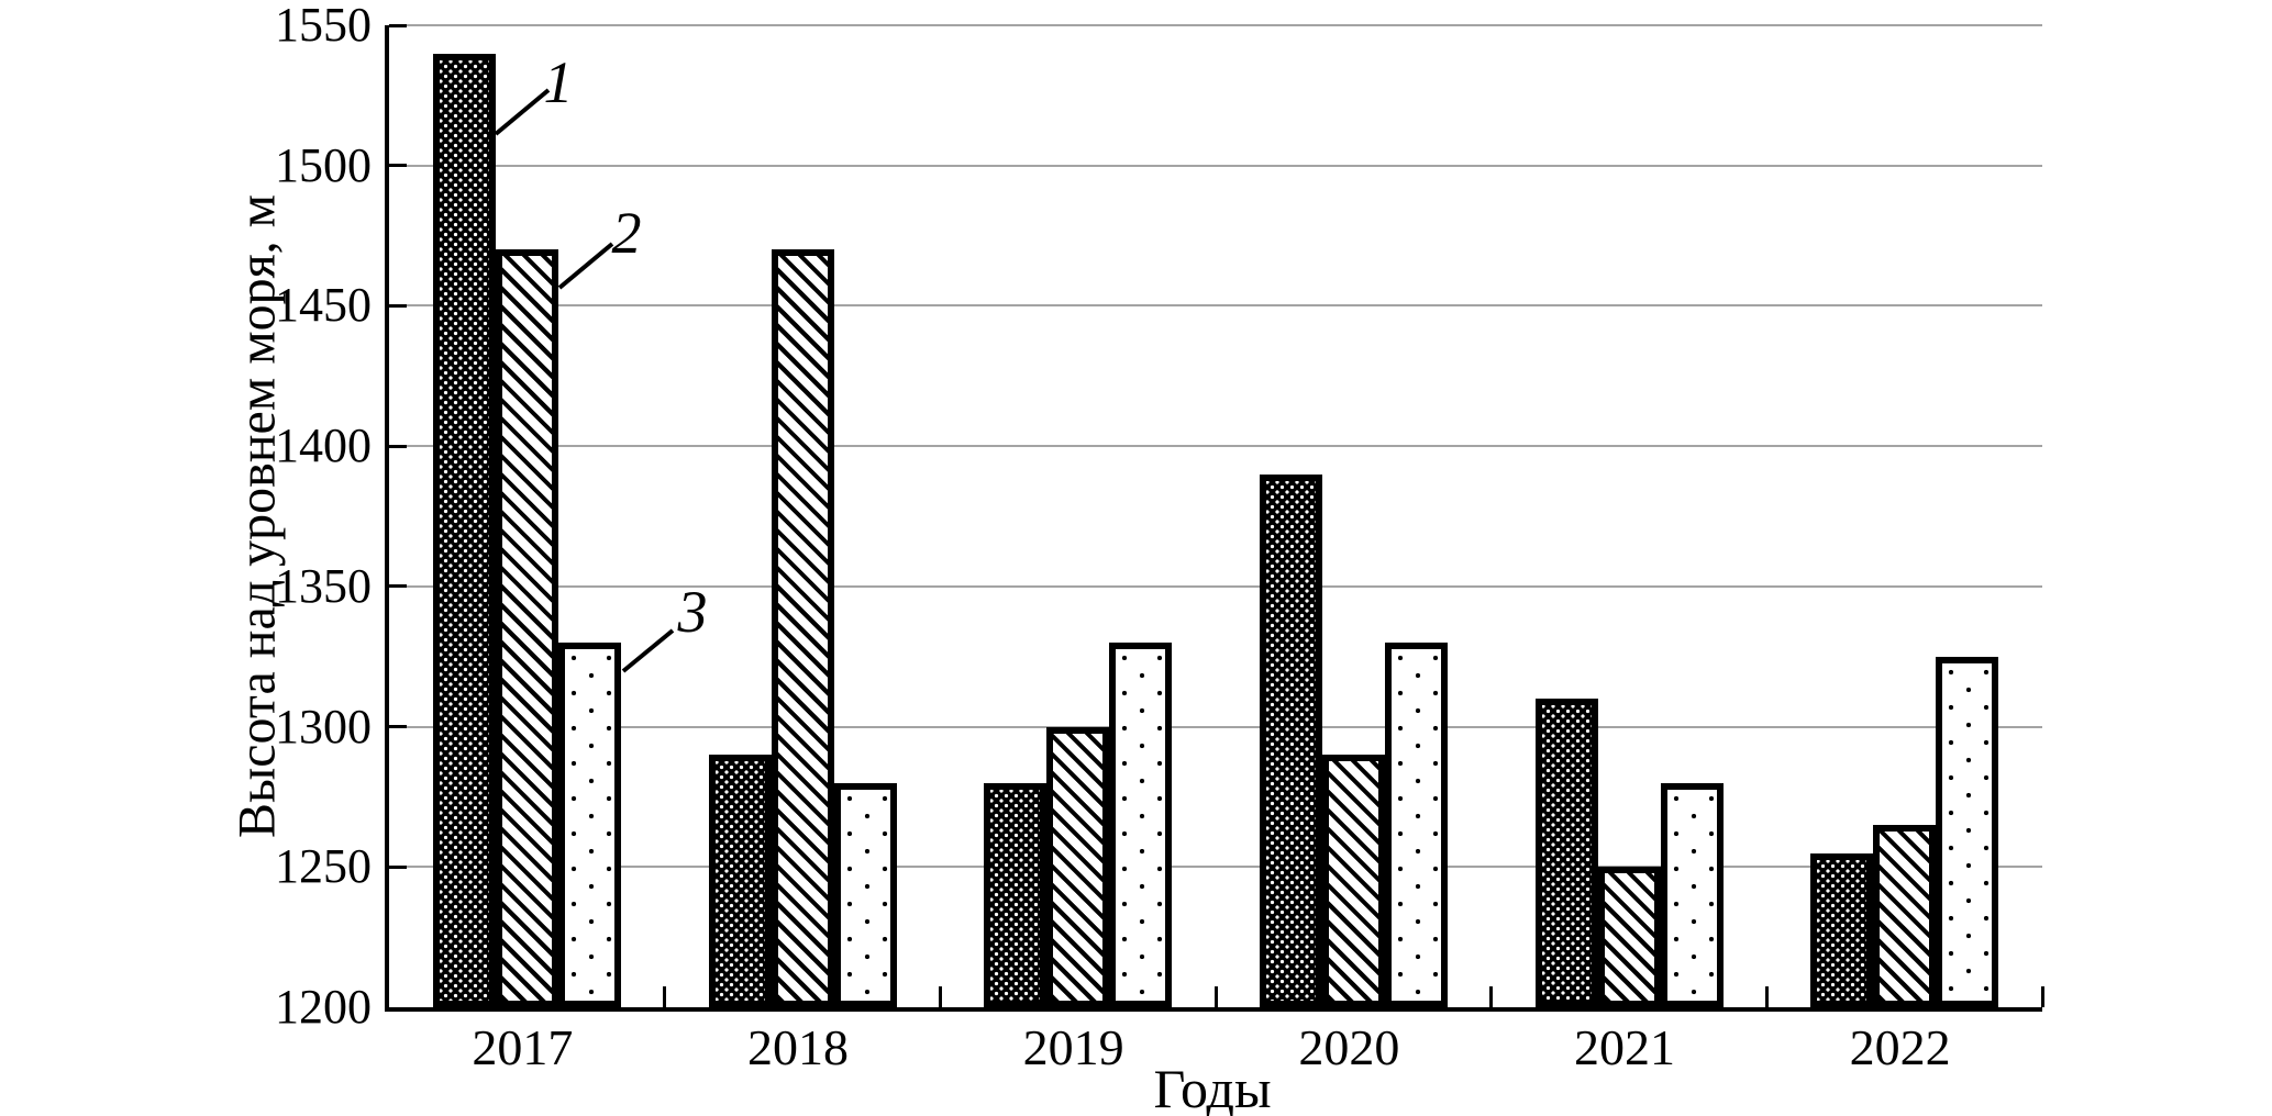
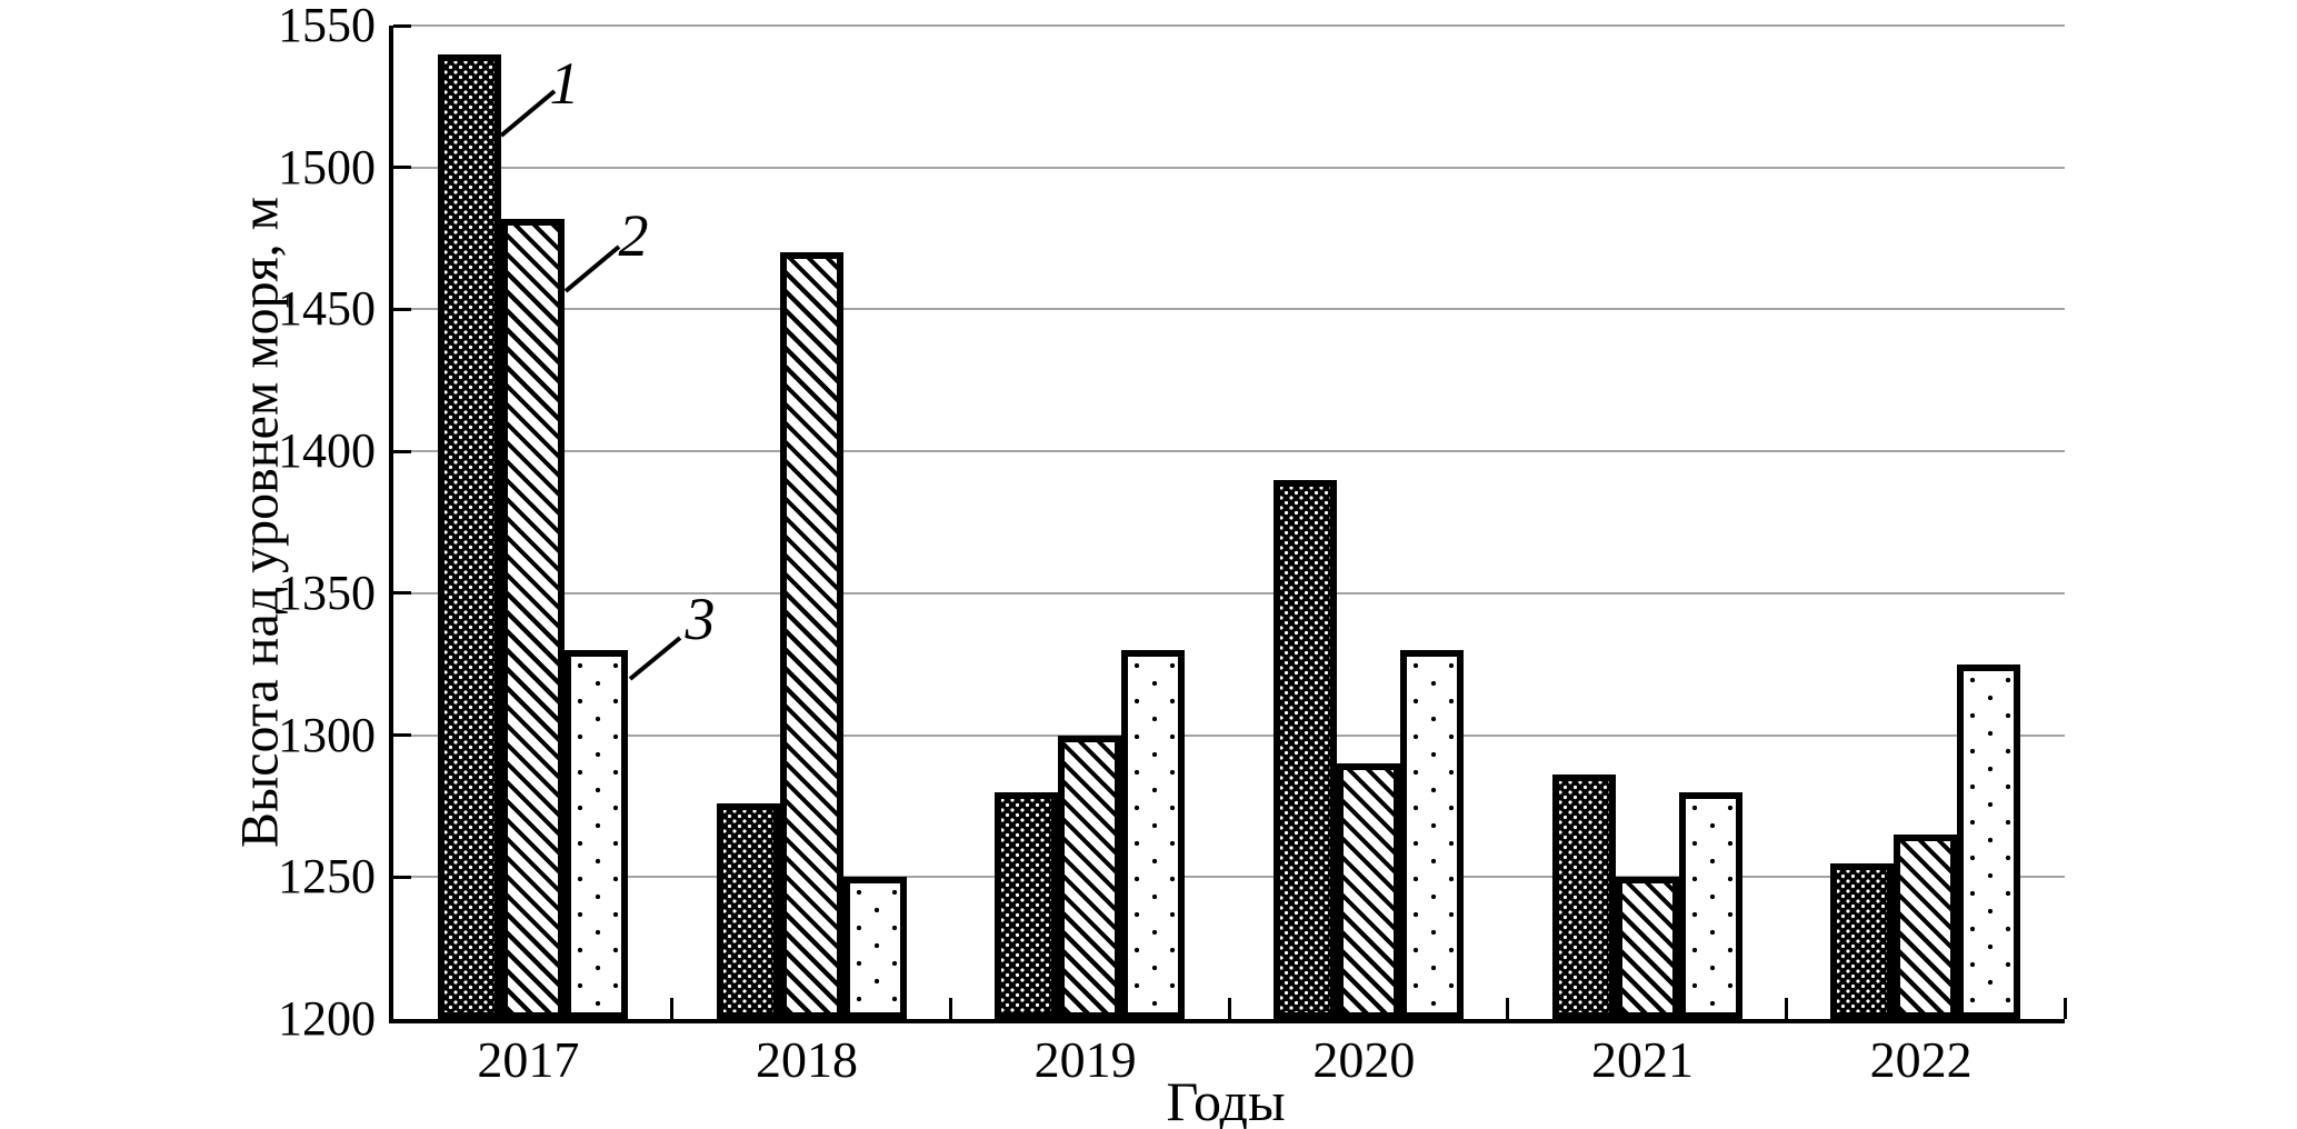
2/2017: 1470 -> 1482
1/2018: 1290 -> 1276
3/2018: 1280 -> 1250
1/2021: 1310 -> 1286
